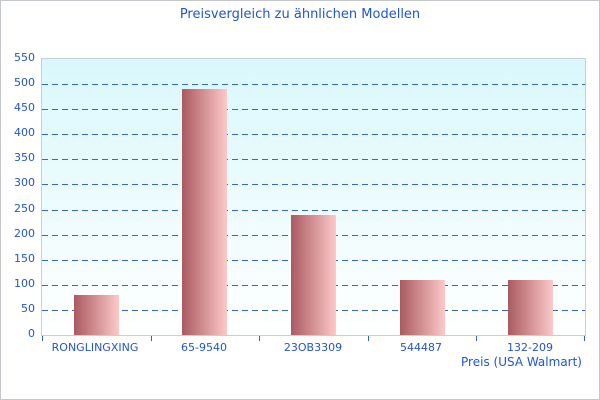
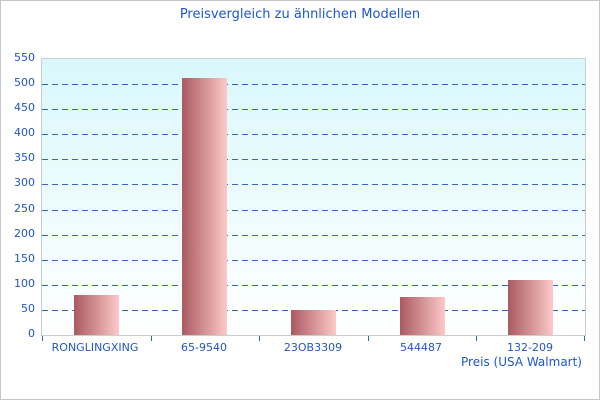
65-9540: 490 -> 510
23OB3309: 240 -> 50
544487: 110 -> 80
